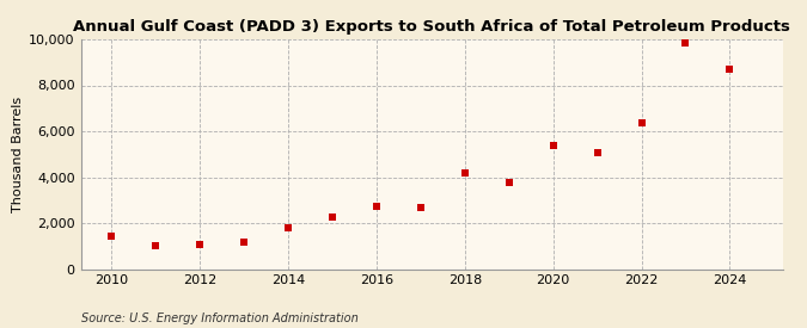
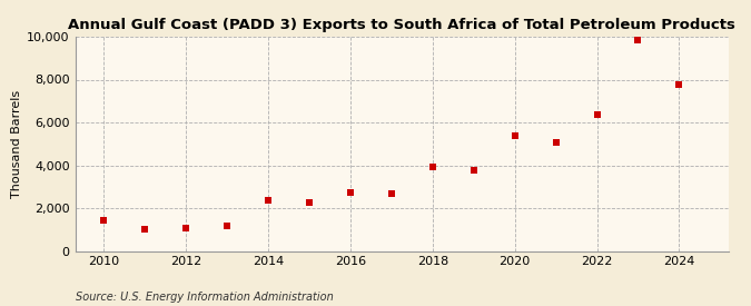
2014: 1,800 -> 2,400
2018: 4,200 -> 3,900
2024: 8,700 -> 7,800
